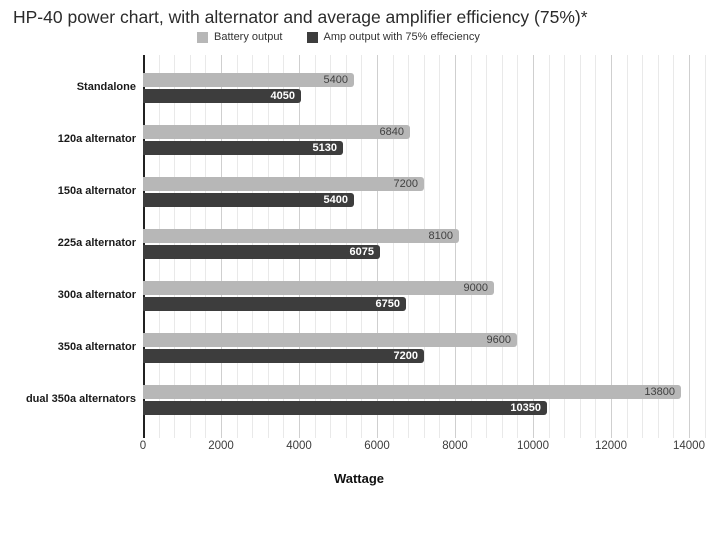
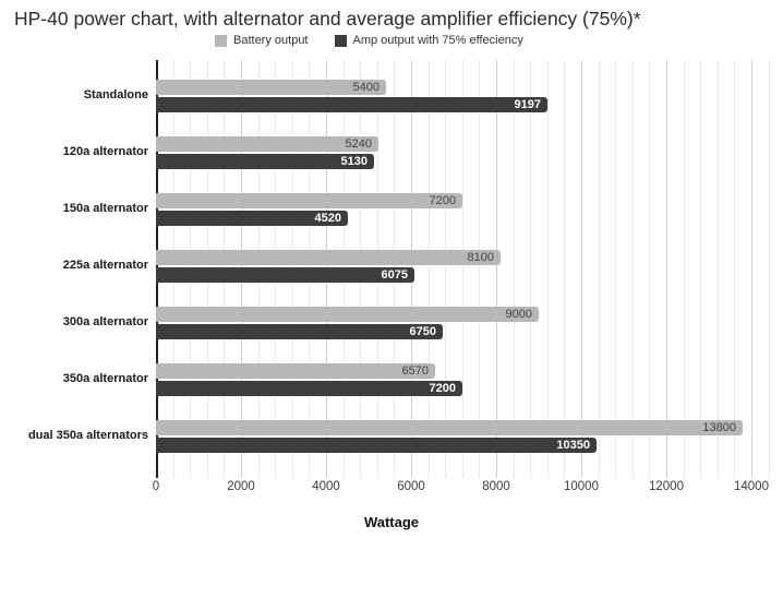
Amp output with 75% effeciency/Standalone: 4050 -> 9197
Battery output/120a alternator: 6840 -> 5240
Amp output with 75% effeciency/150a alternator: 5400 -> 4520
Battery output/350a alternator: 9600 -> 6570
